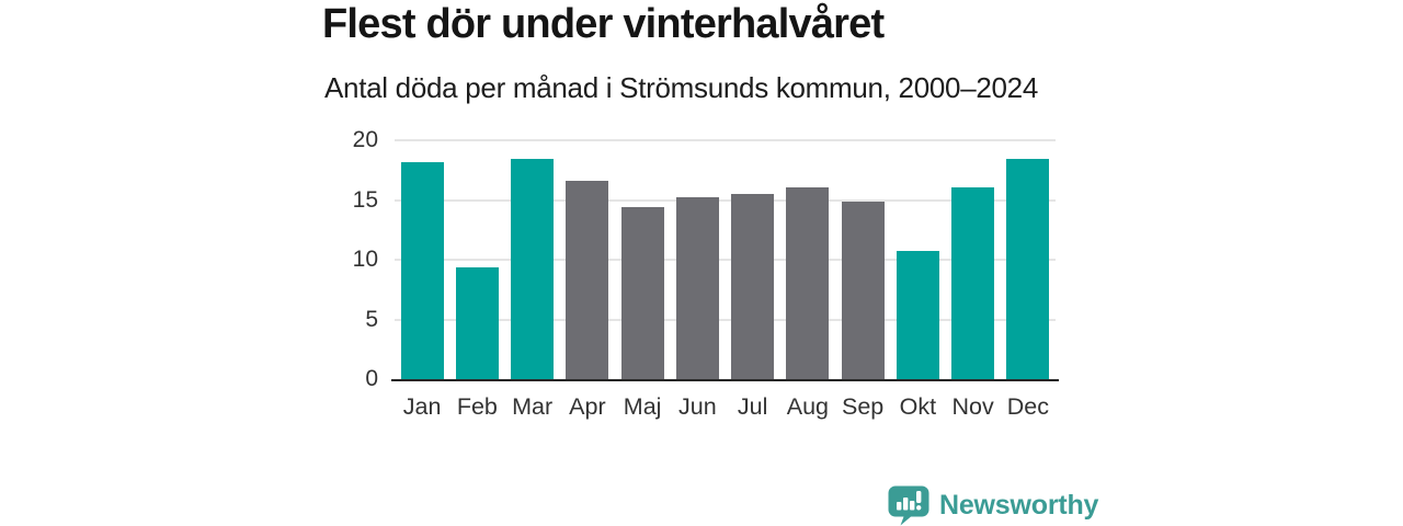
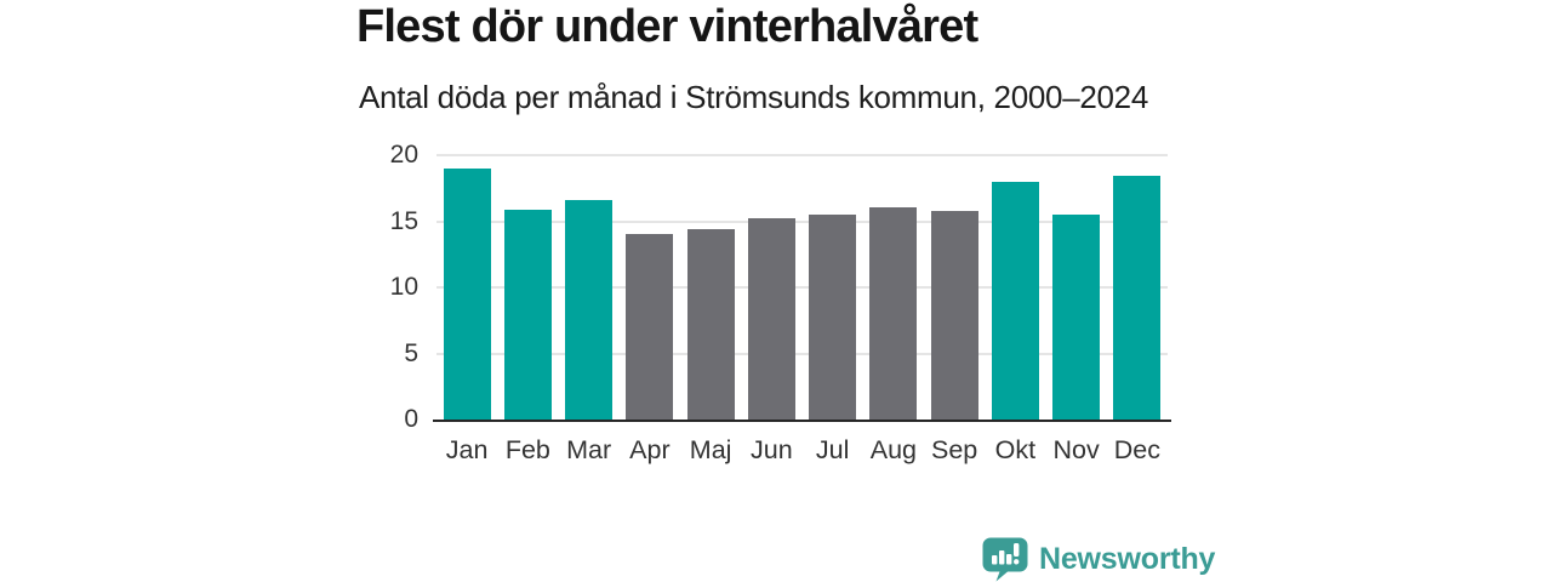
Jan: 18.2 -> 19.0
Feb: 9.4 -> 15.9
Mar: 18.4 -> 16.6
Apr: 16.6 -> 14.0
Sep: 14.9 -> 15.8
Okt: 10.7 -> 18.0
Nov: 16.1 -> 15.5
